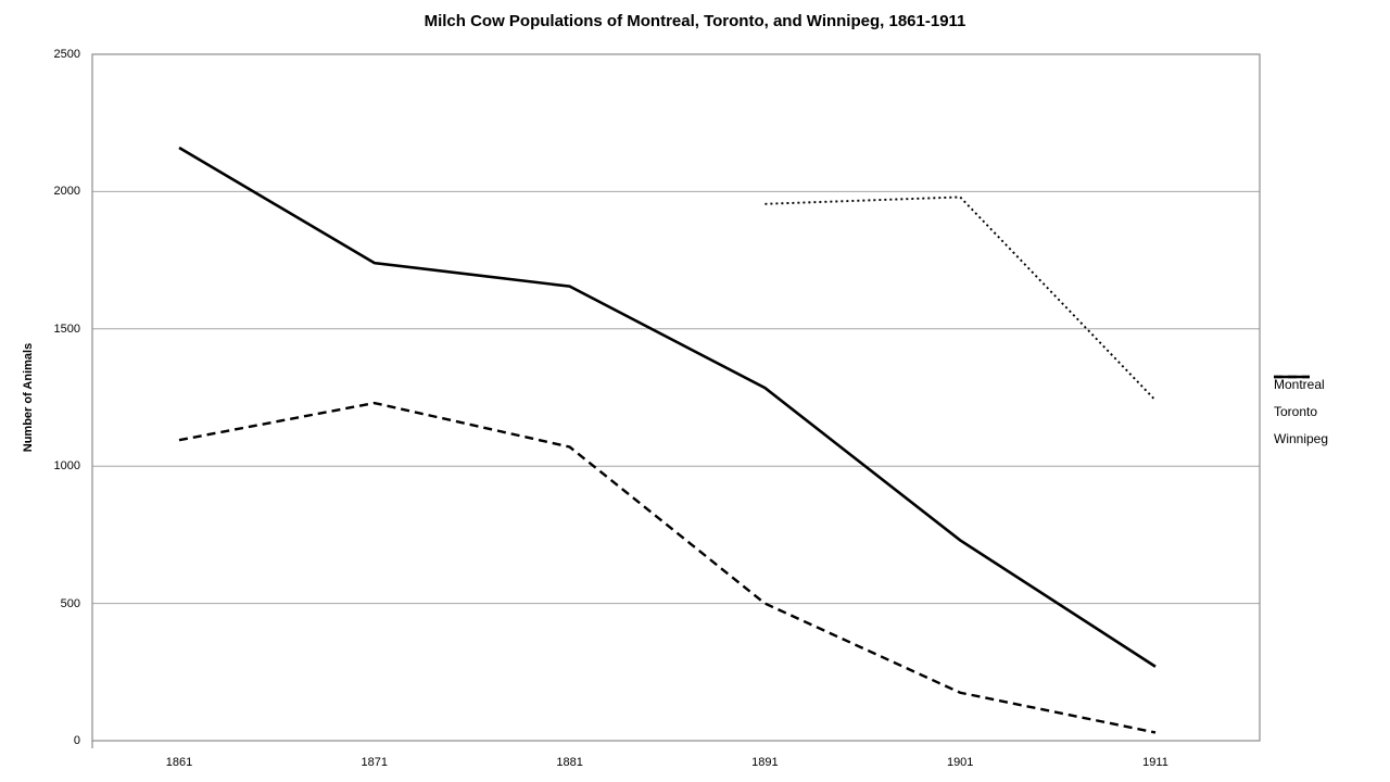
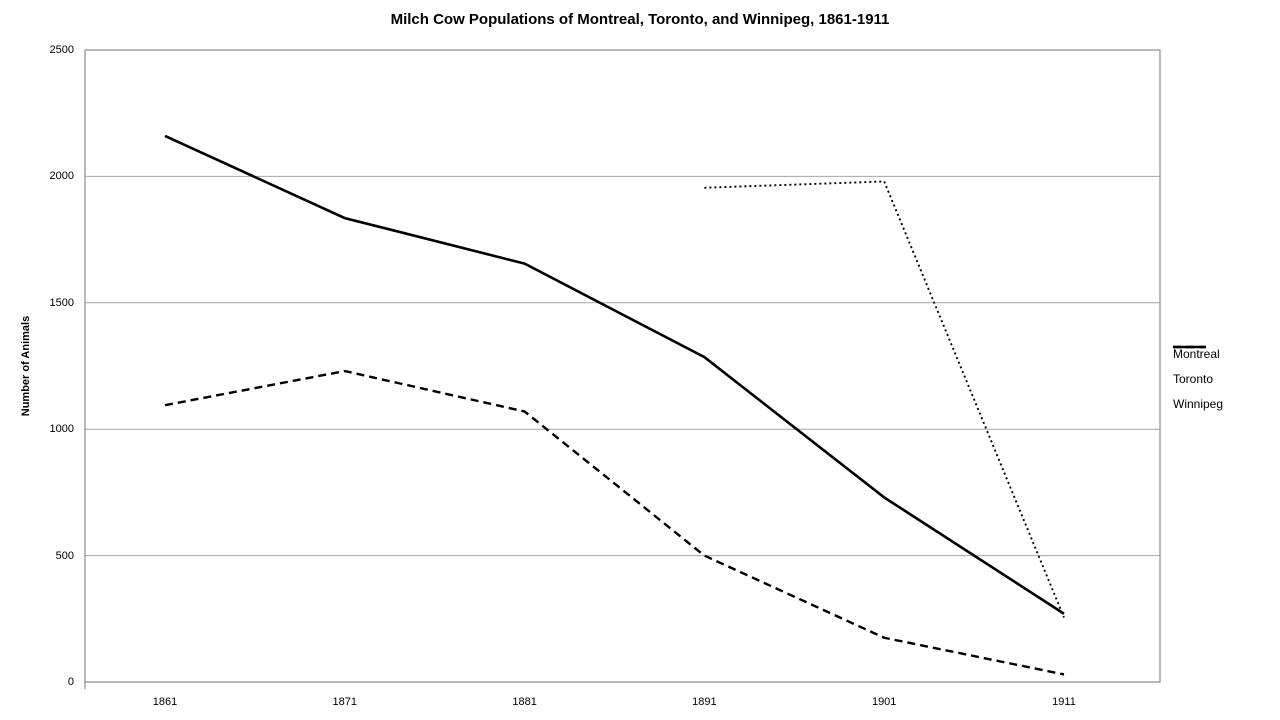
Montreal/1871: 1740 -> 1840
Winnipeg/1911: 1240 -> 260
